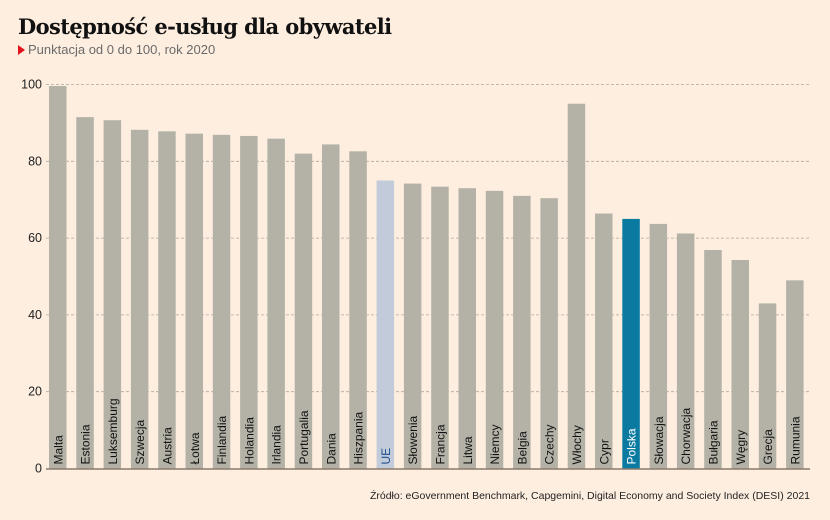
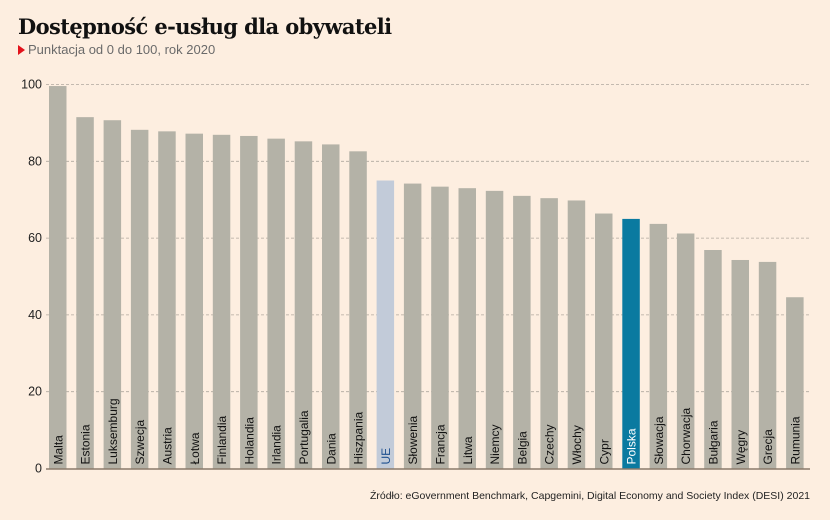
Portugalia: 82 -> 85
Włochy: 95 -> 70
Grecja: 43 -> 54
Rumunia: 49 -> 45
